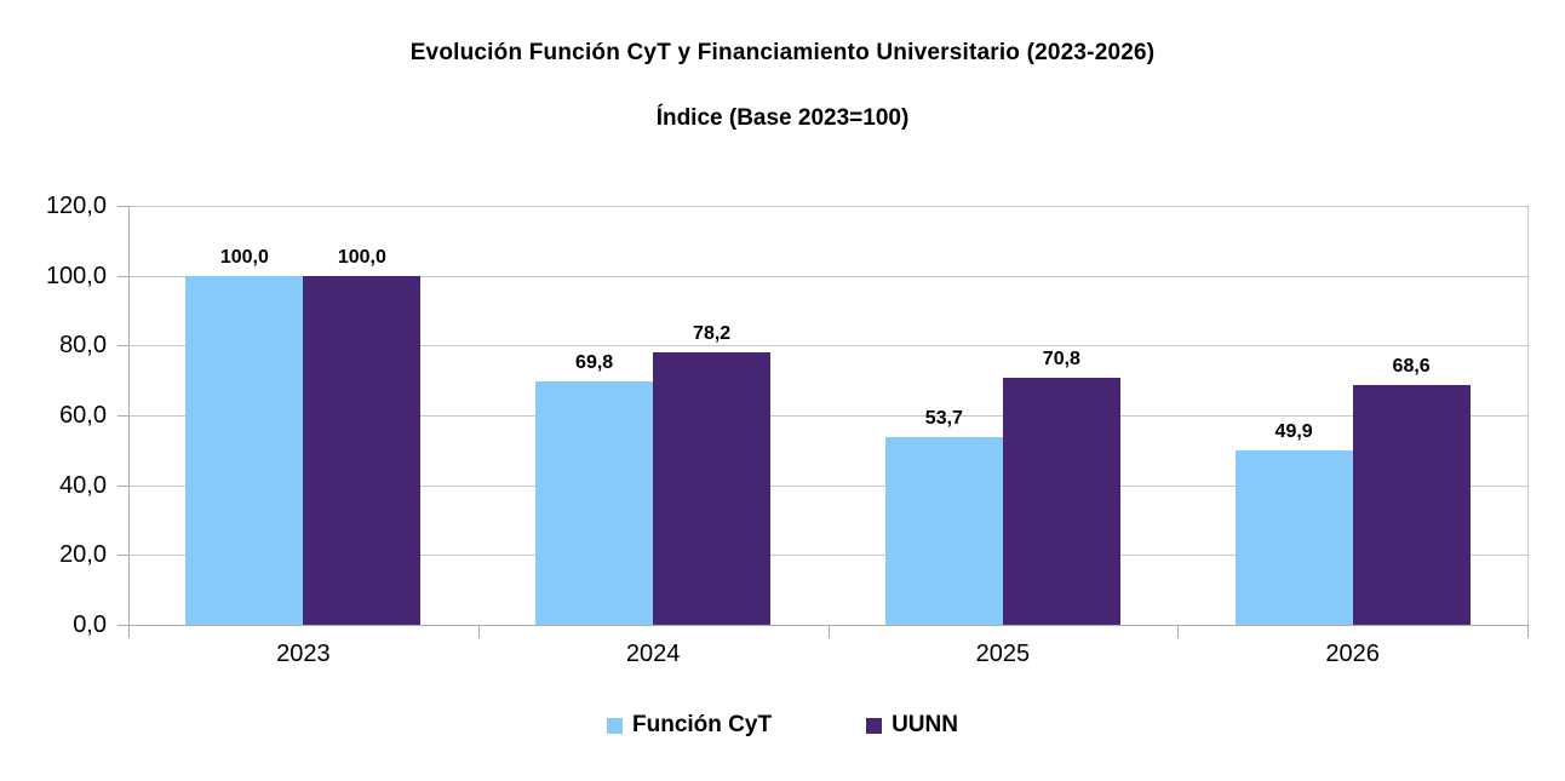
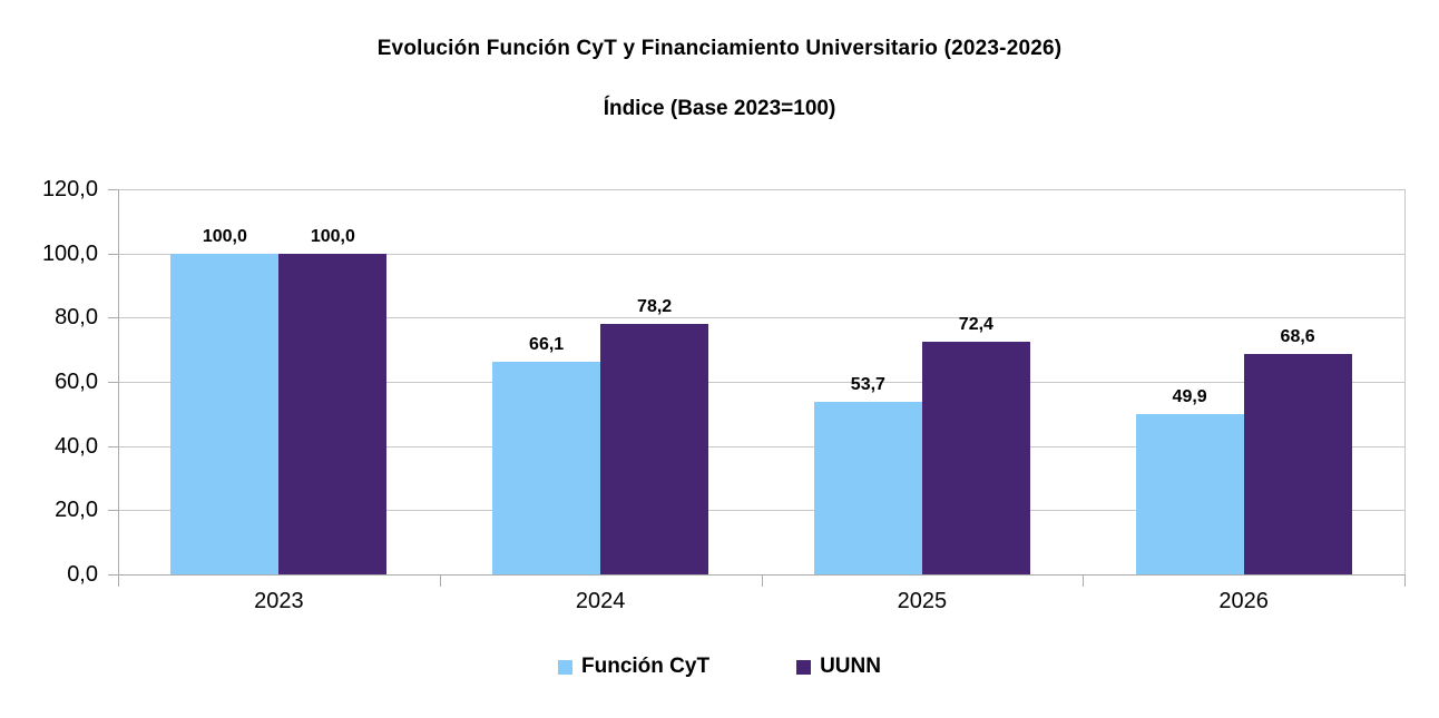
Función CyT/2024: 69,8 -> 66,1
UUNN/2025: 70,8 -> 72,4
